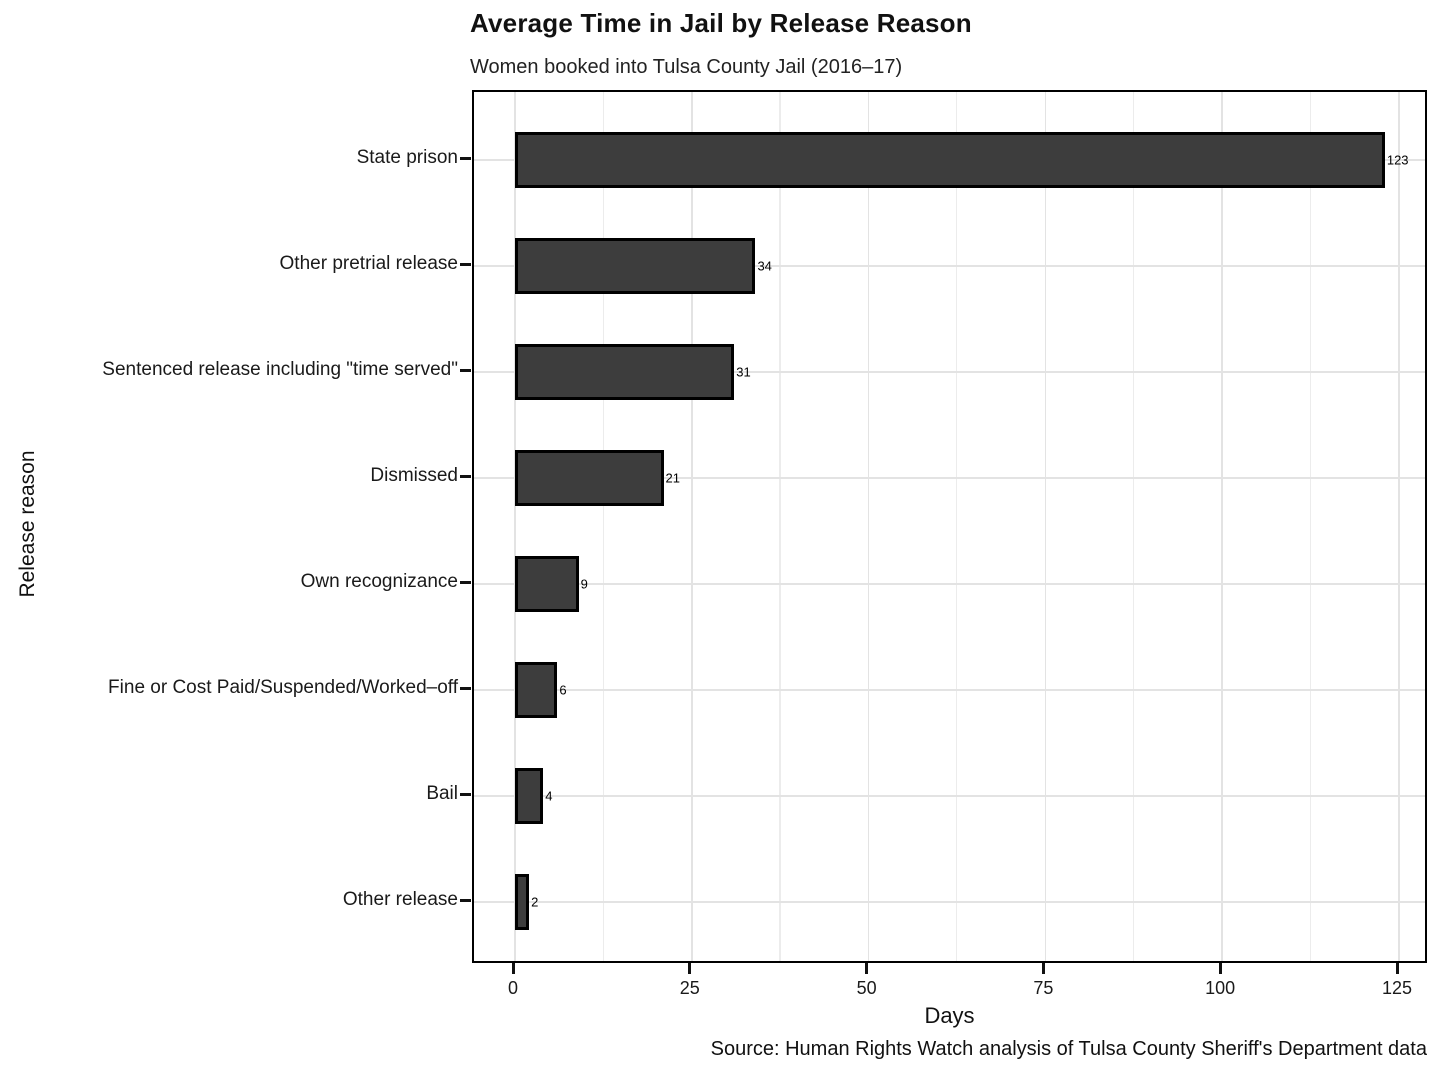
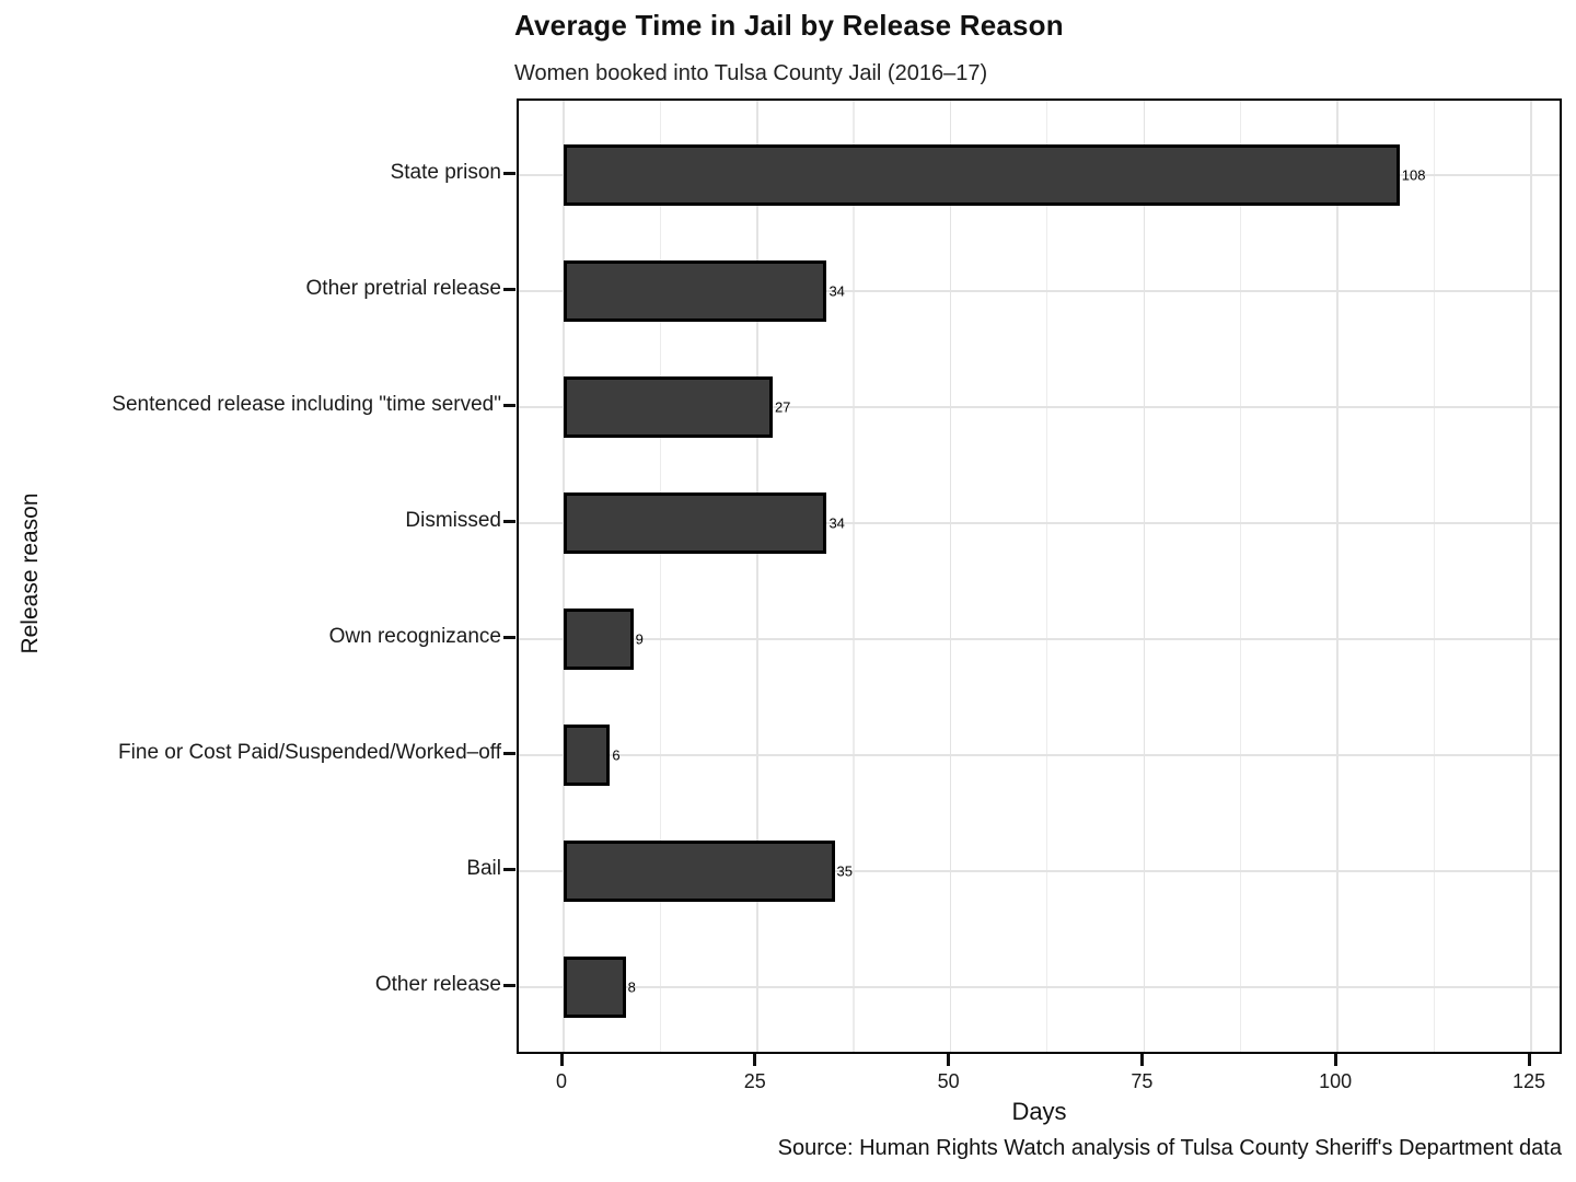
State prison: 123 -> 108
Sentenced release including "time served": 31 -> 27
Dismissed: 21 -> 34
Bail: 4 -> 35
Other release: 2 -> 8
